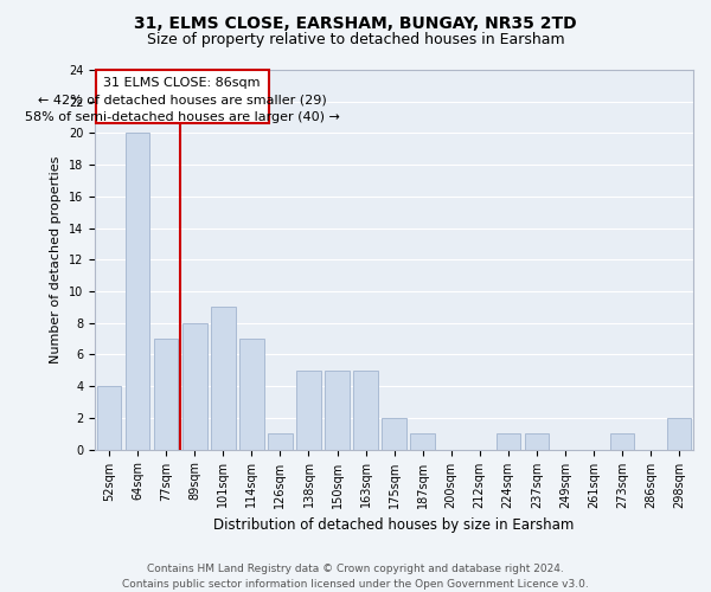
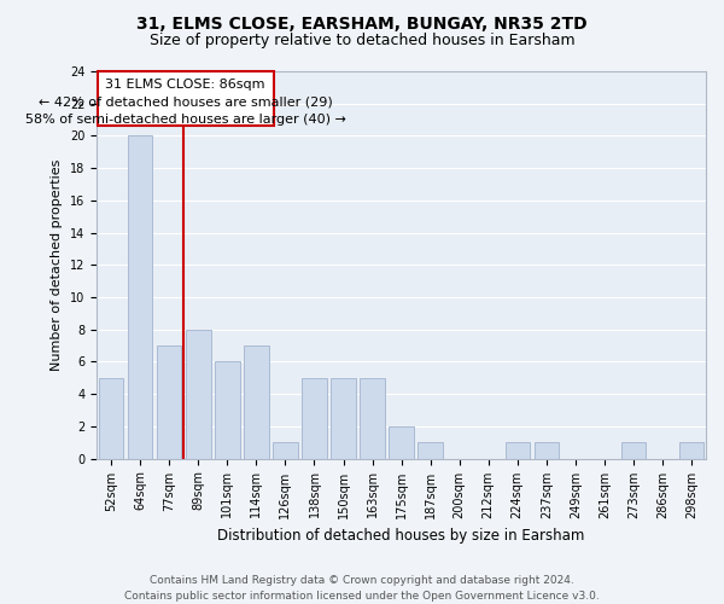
52sqm: 4 -> 5
101sqm: 9 -> 6
298sqm: 2 -> 1
